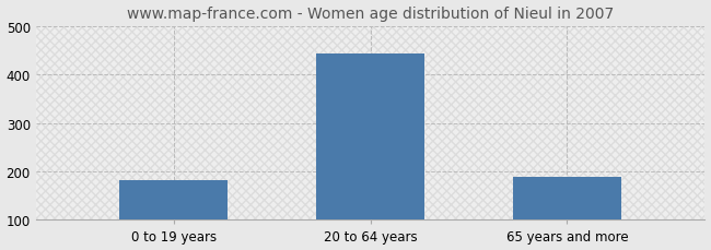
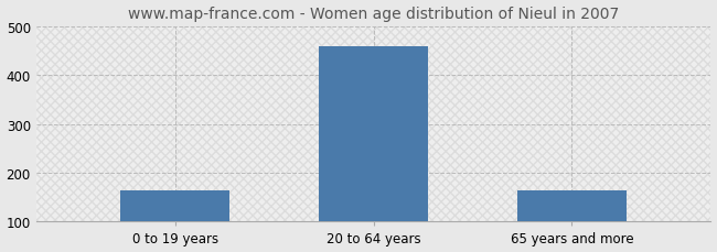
0 to 19 years: 183 -> 165
20 to 64 years: 443 -> 460
65 years and more: 189 -> 165
